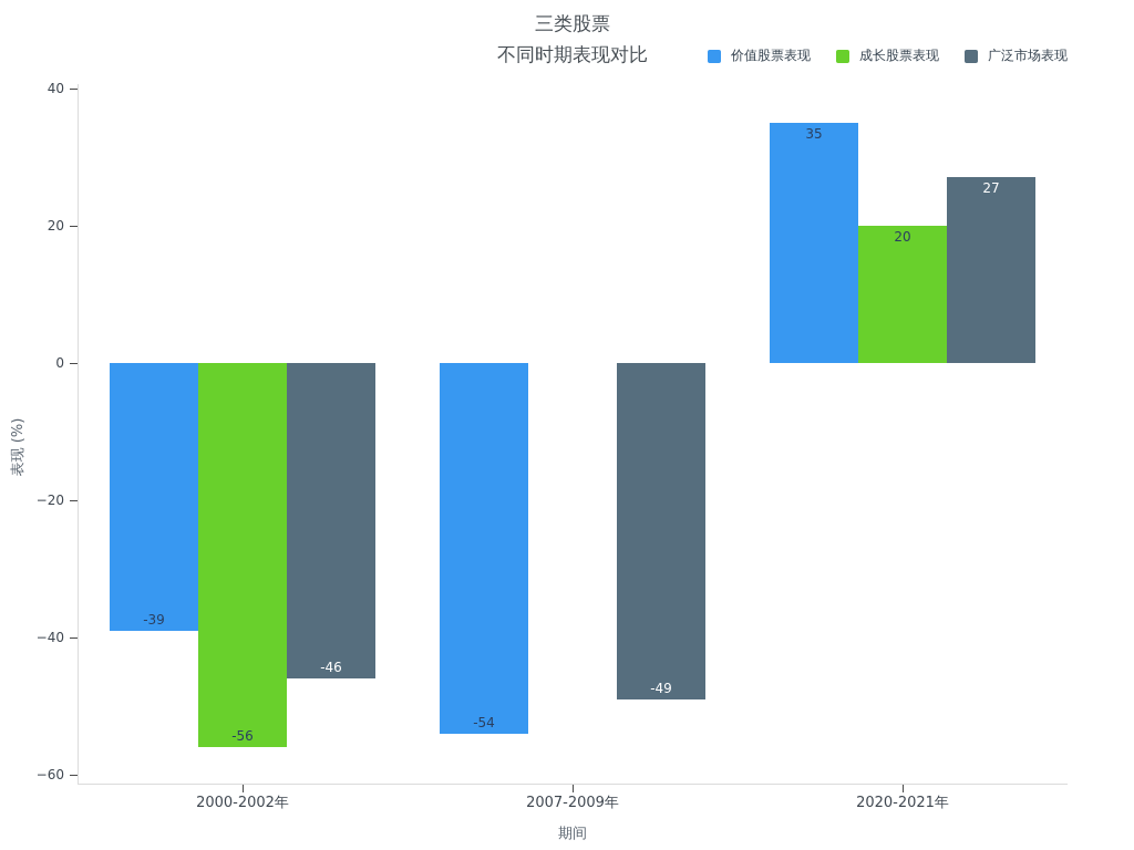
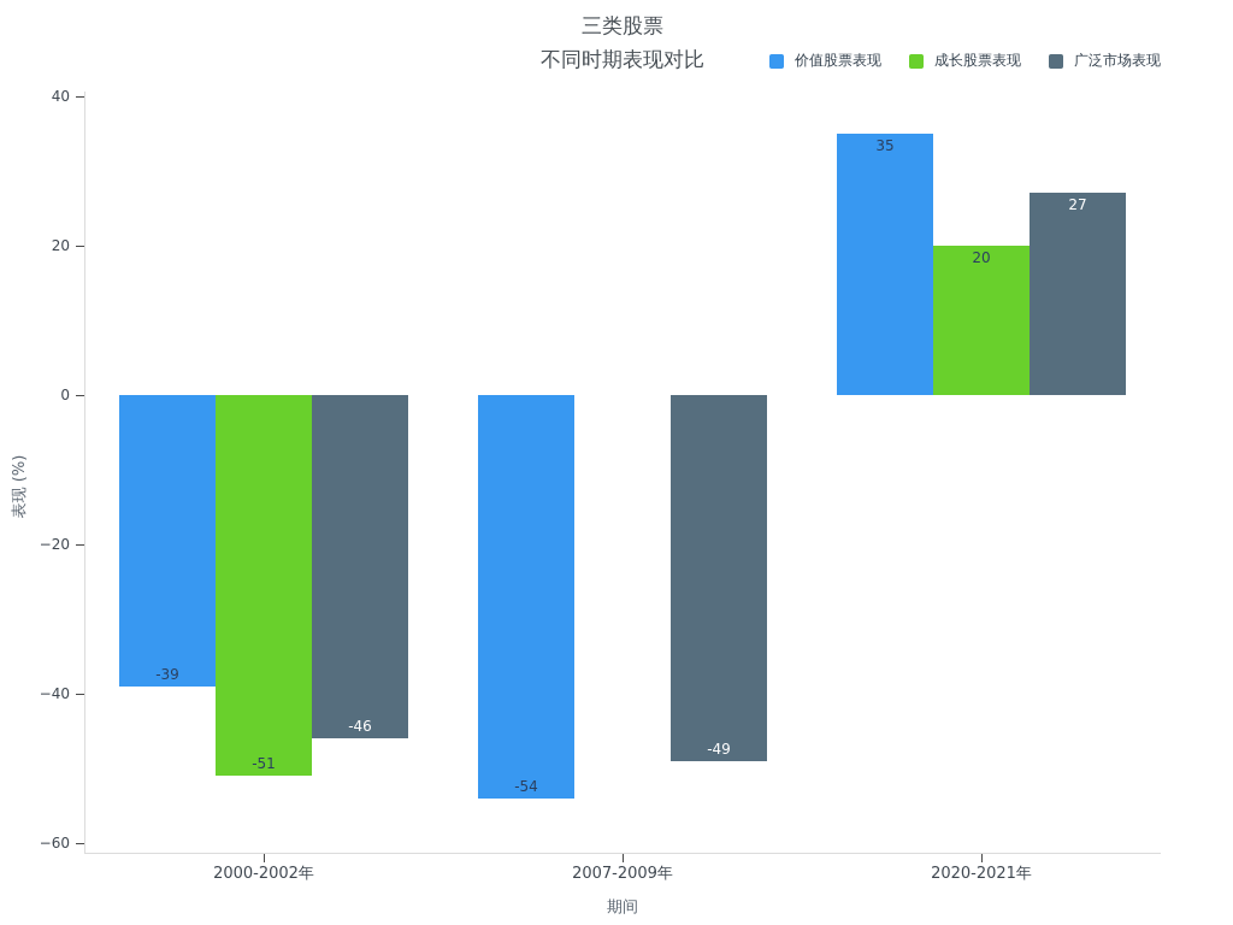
成长股票表现/2000-2002年: -56 -> -51
